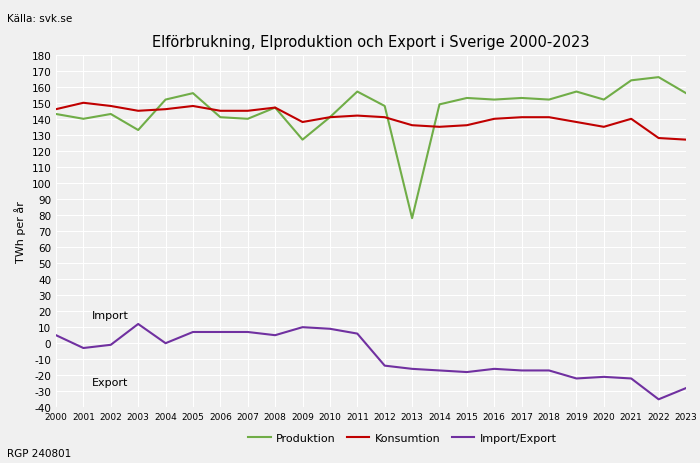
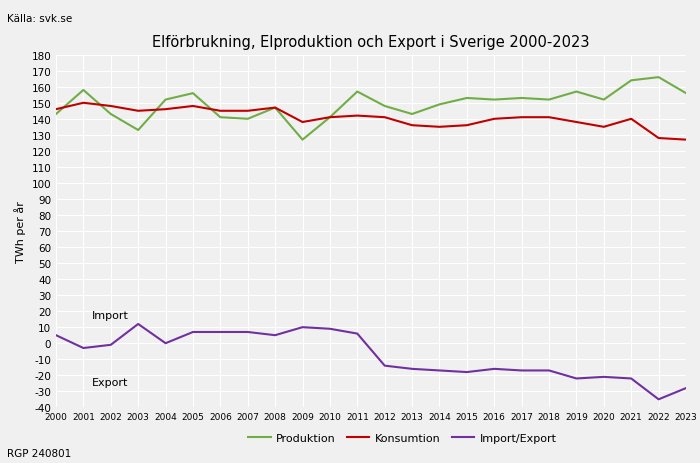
Produktion/2001: 140 -> 158
Produktion/2013: 78 -> 143
